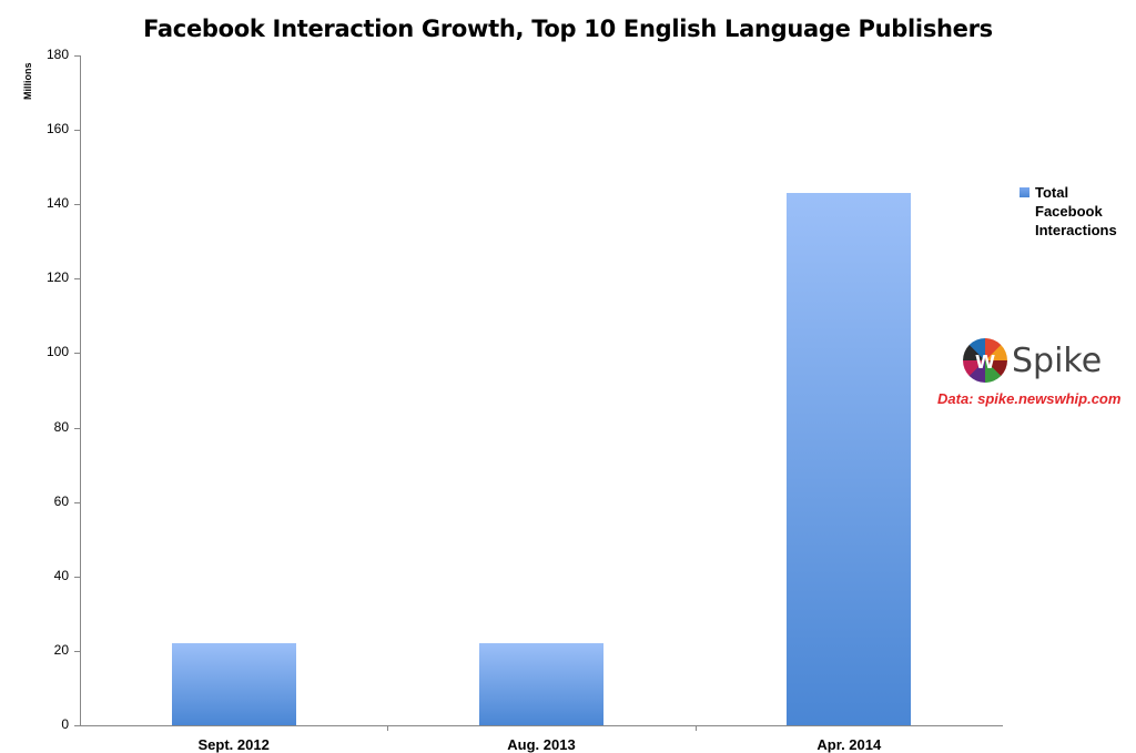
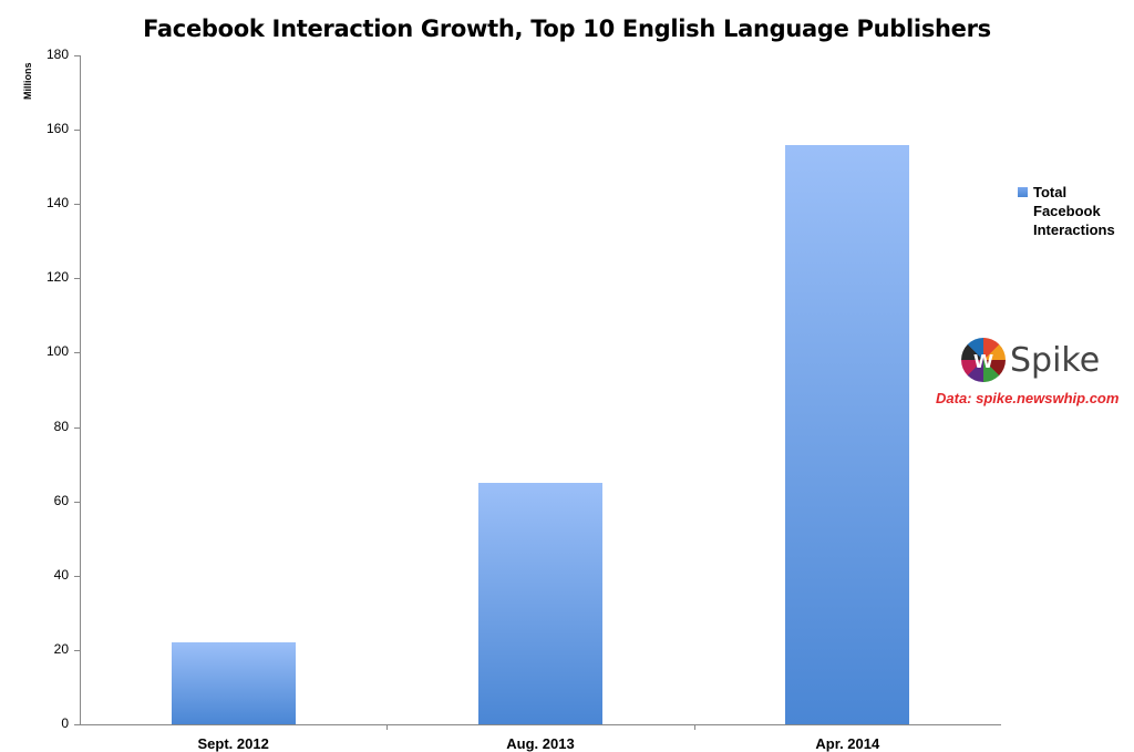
Aug. 2013: 22 -> 65
Apr. 2014: 143 -> 156
